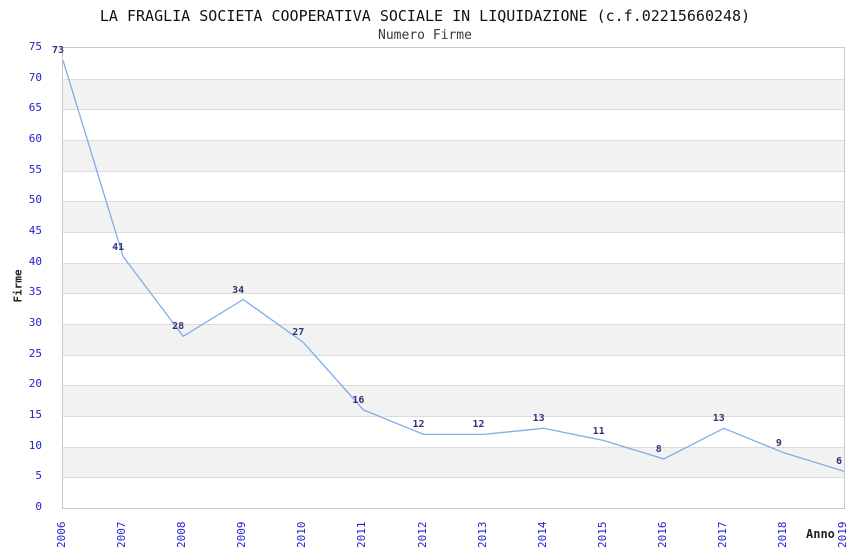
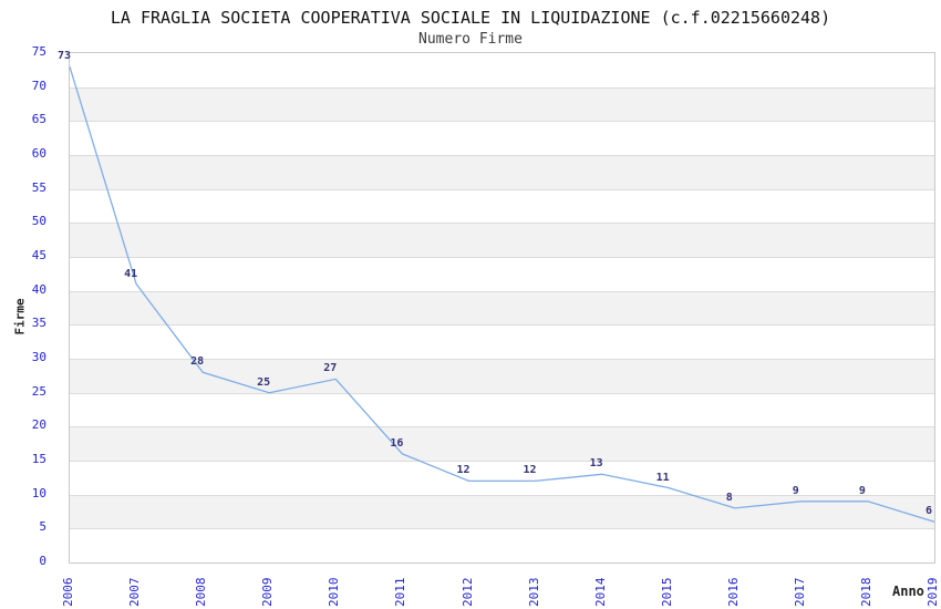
2009: 34 -> 25
2017: 13 -> 9
